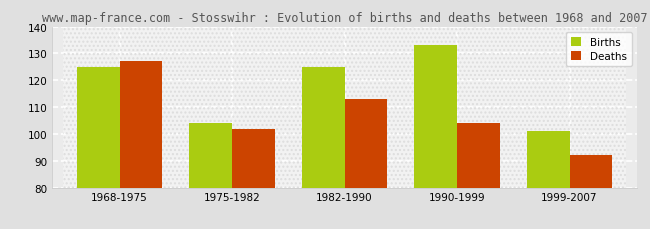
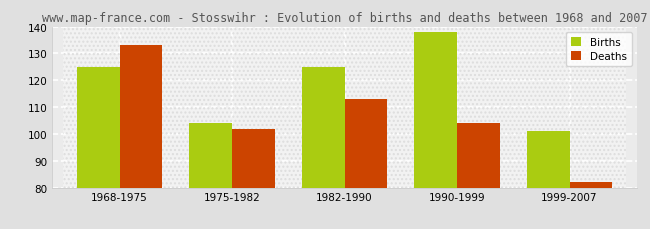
Deaths/1968-1975: 127 -> 133
Births/1990-1999: 133 -> 138
Deaths/1999-2007: 92 -> 82
